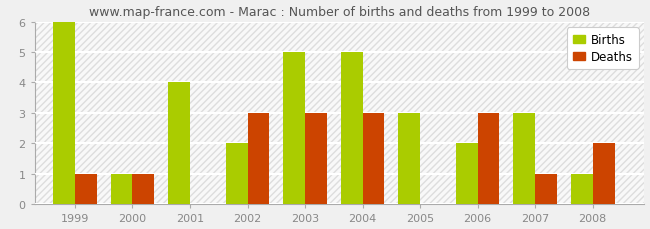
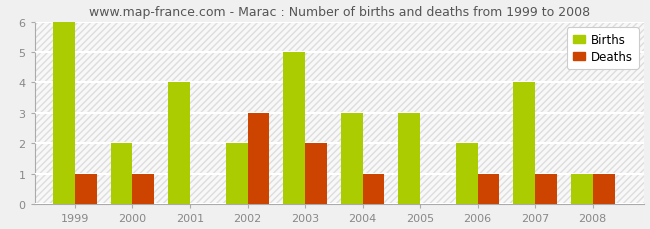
Births/2000: 1 -> 2
Deaths/2003: 3 -> 2
Births/2004: 5 -> 3
Deaths/2004: 3 -> 1
Deaths/2006: 3 -> 1
Births/2007: 3 -> 4
Deaths/2008: 2 -> 1
